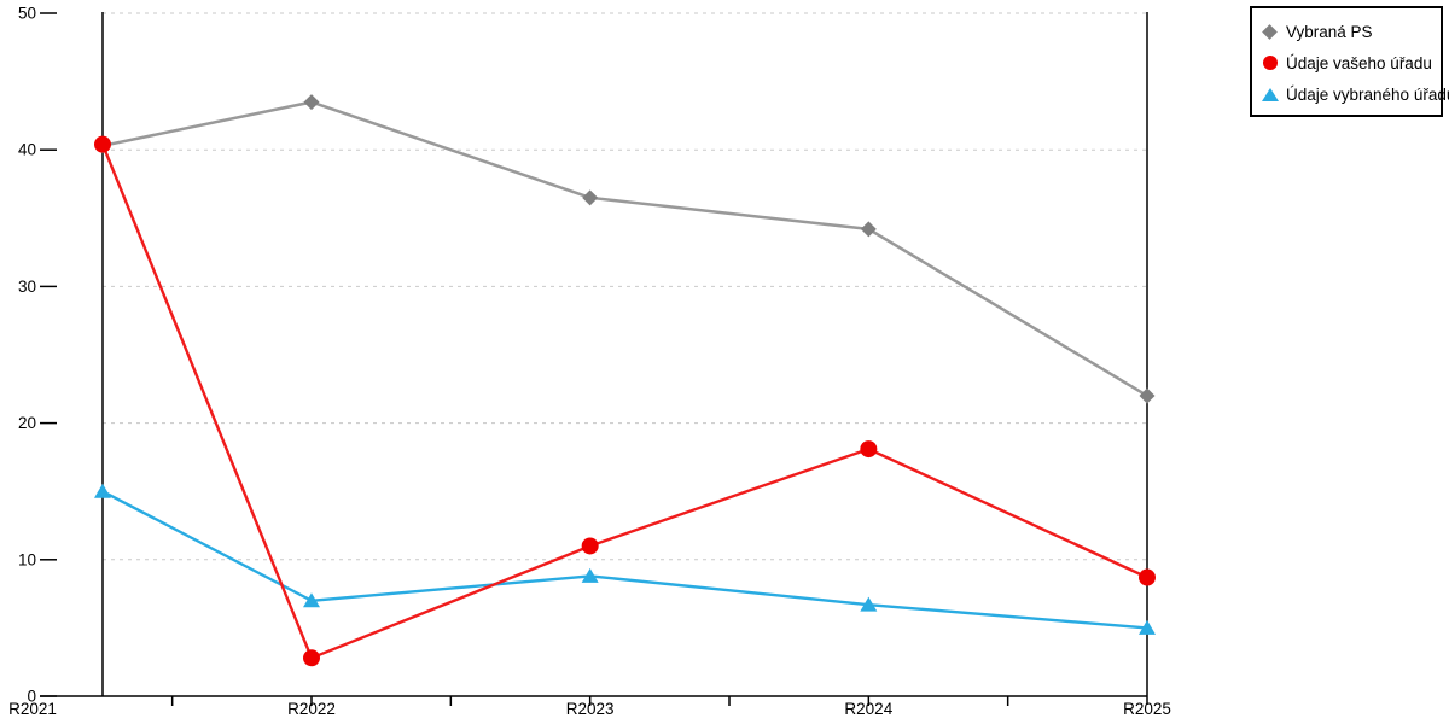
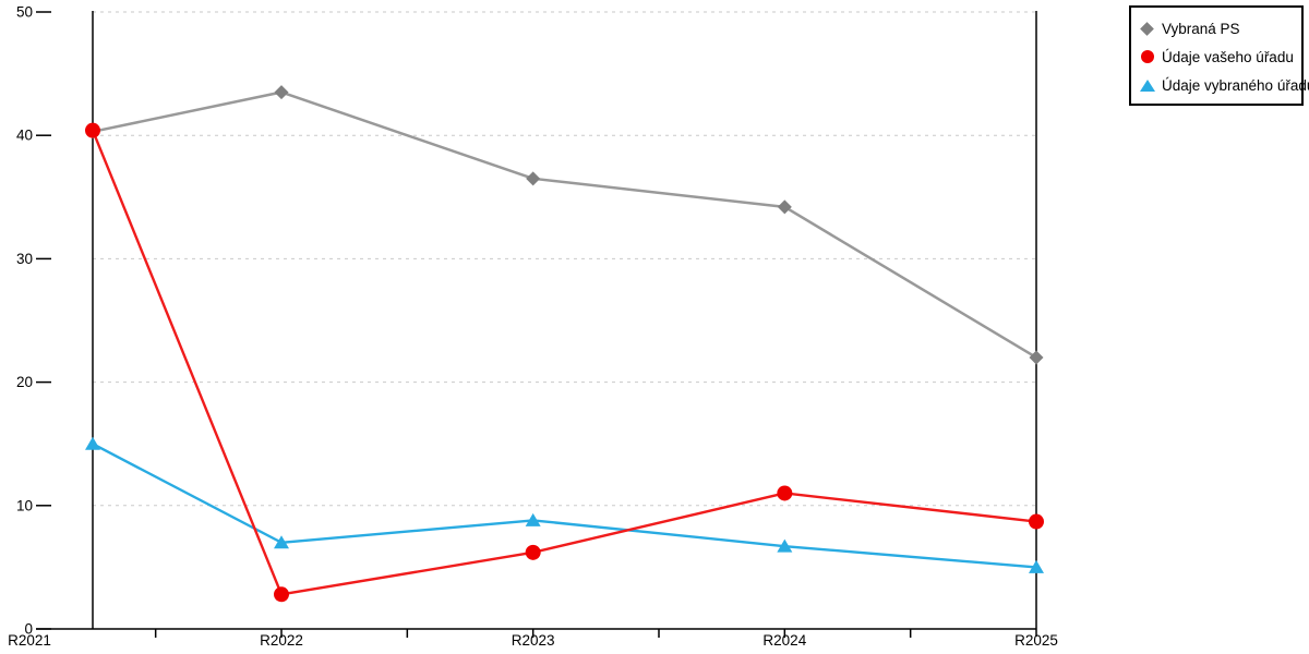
Údaje vašeho úřadu/R2023: 11.0 -> 6.2
Údaje vašeho úřadu/R2024: 18.1 -> 11.0
